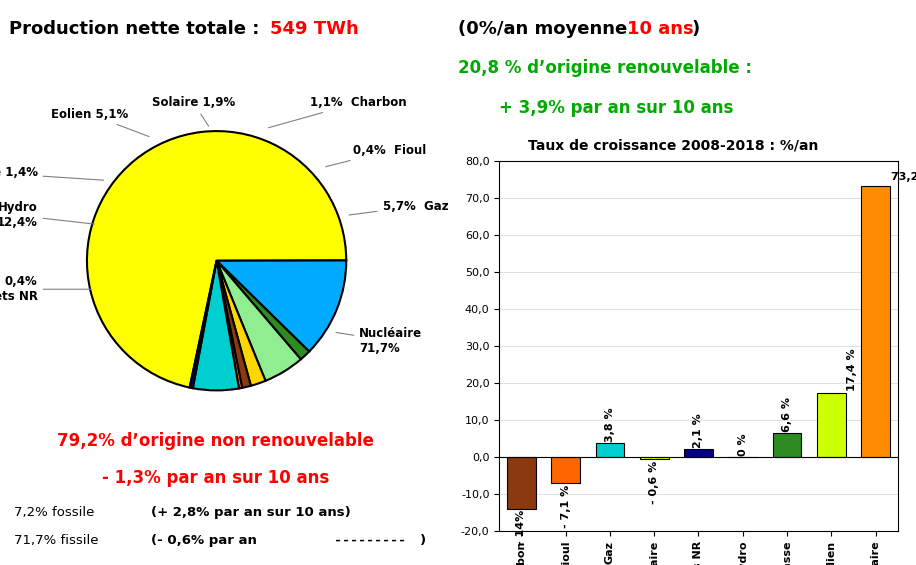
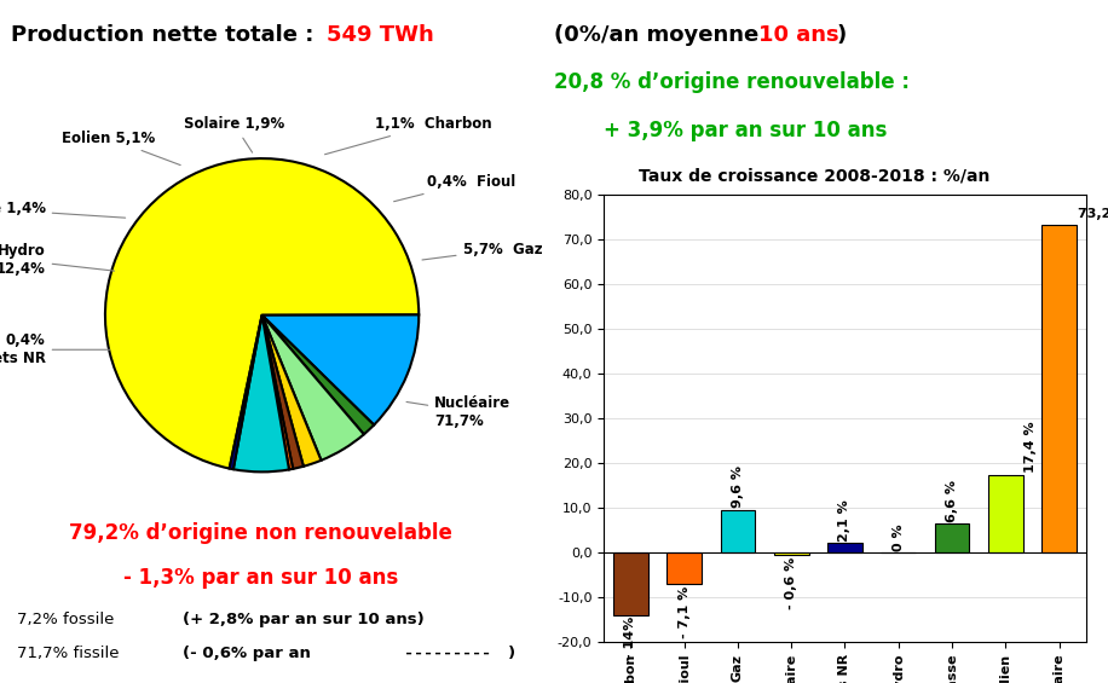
Gaz: 3,8 -> 9,6
